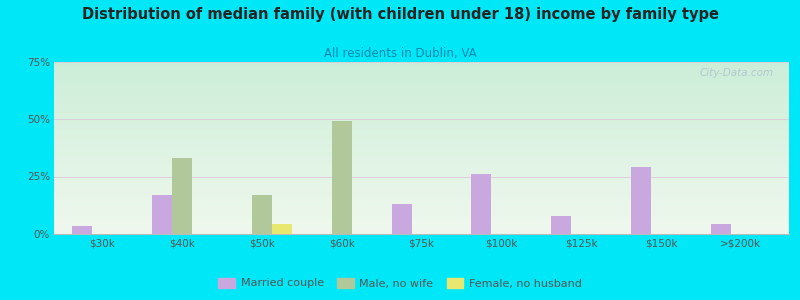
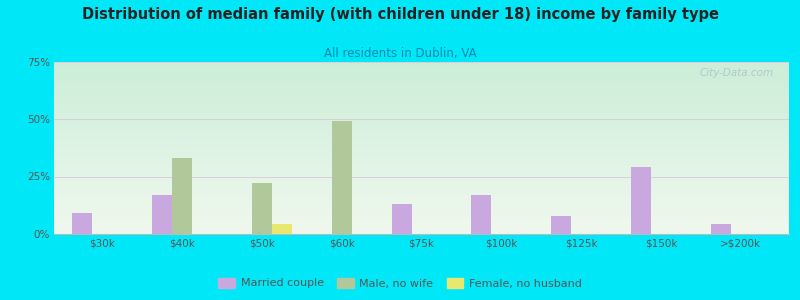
Married couple/$30k: 3.5% -> 9.0%
Male, no wife/$50k: 17% -> 22%
Married couple/$100k: 26.0% -> 17.0%
